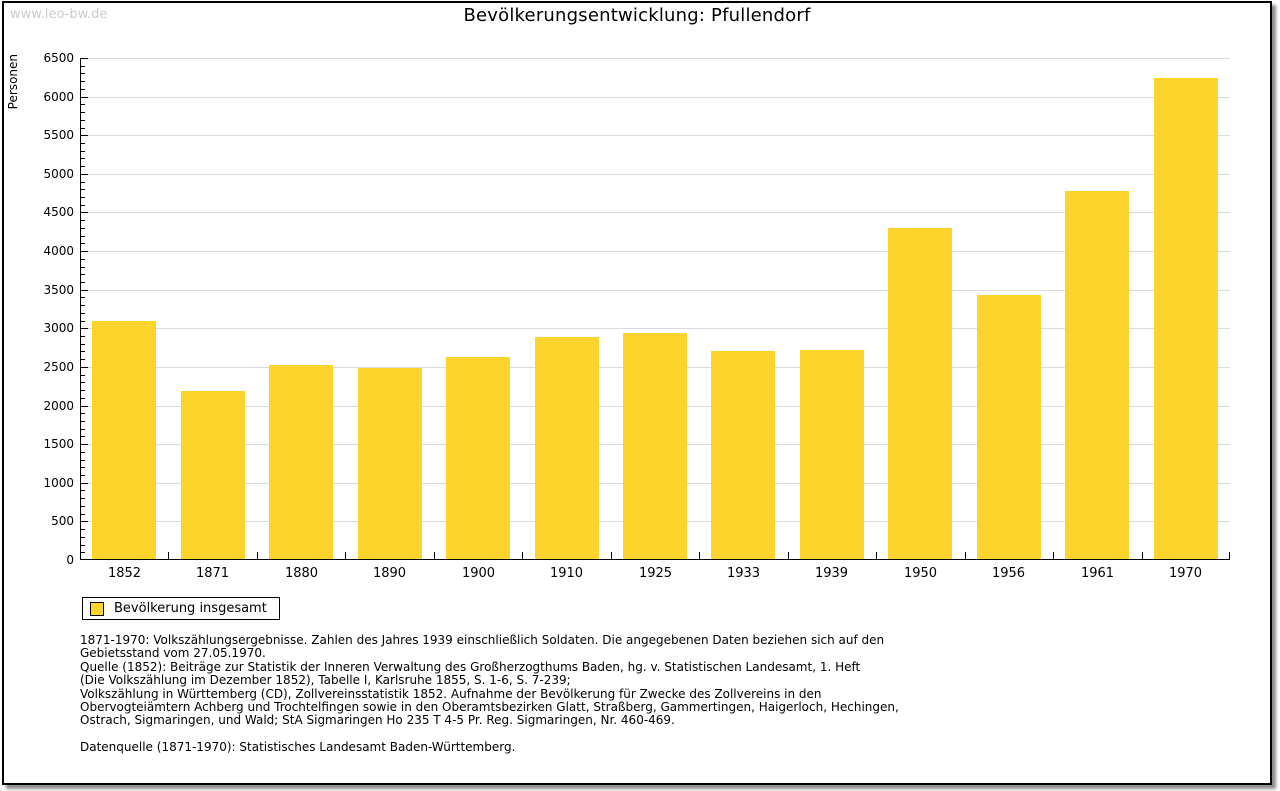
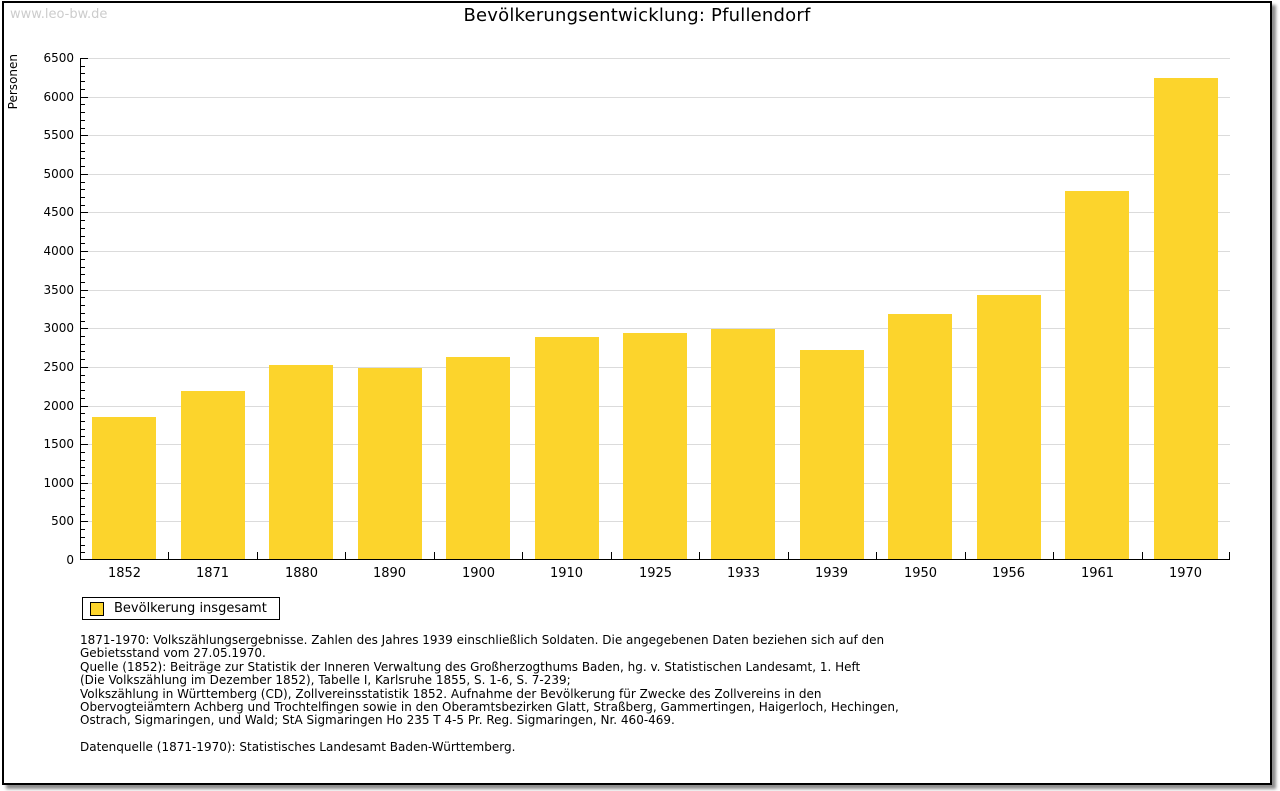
1852: 3100 -> 1800
1933: 2700 -> 3000
1950: 4300 -> 3200
